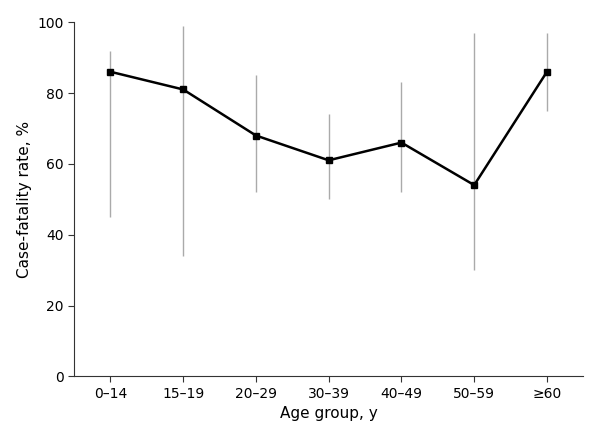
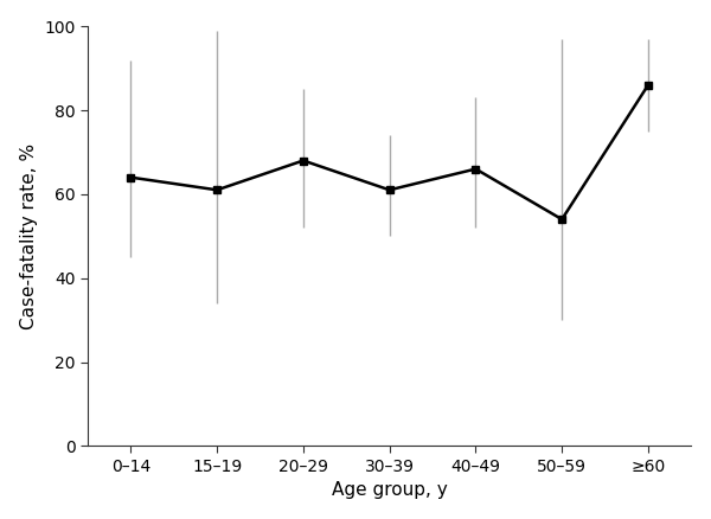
0–14: 86 -> 64
15–19: 81 -> 61
